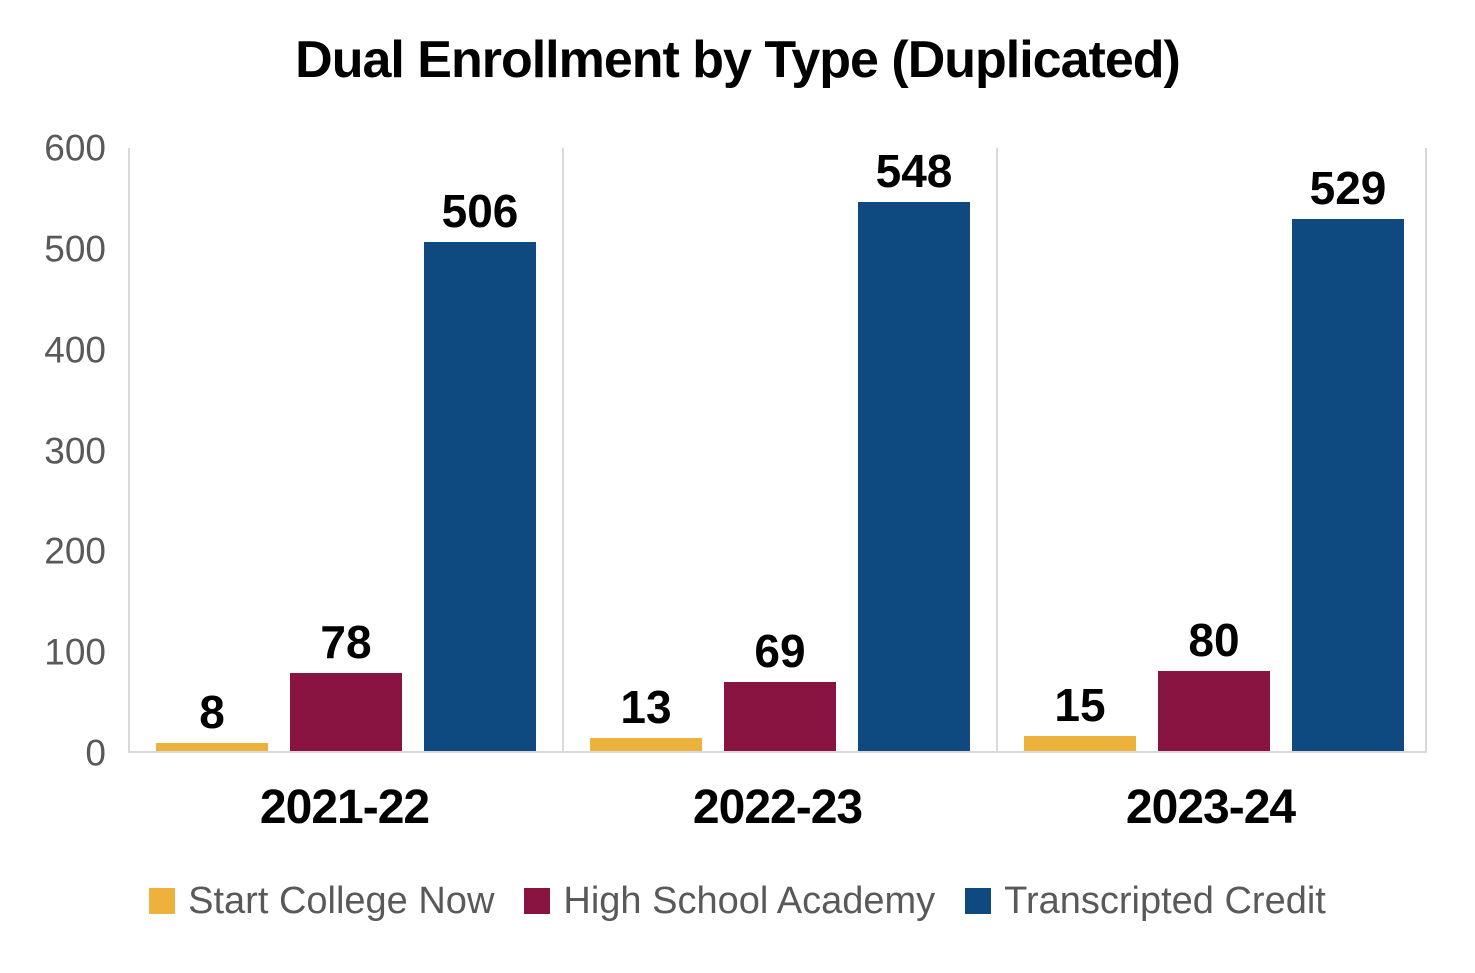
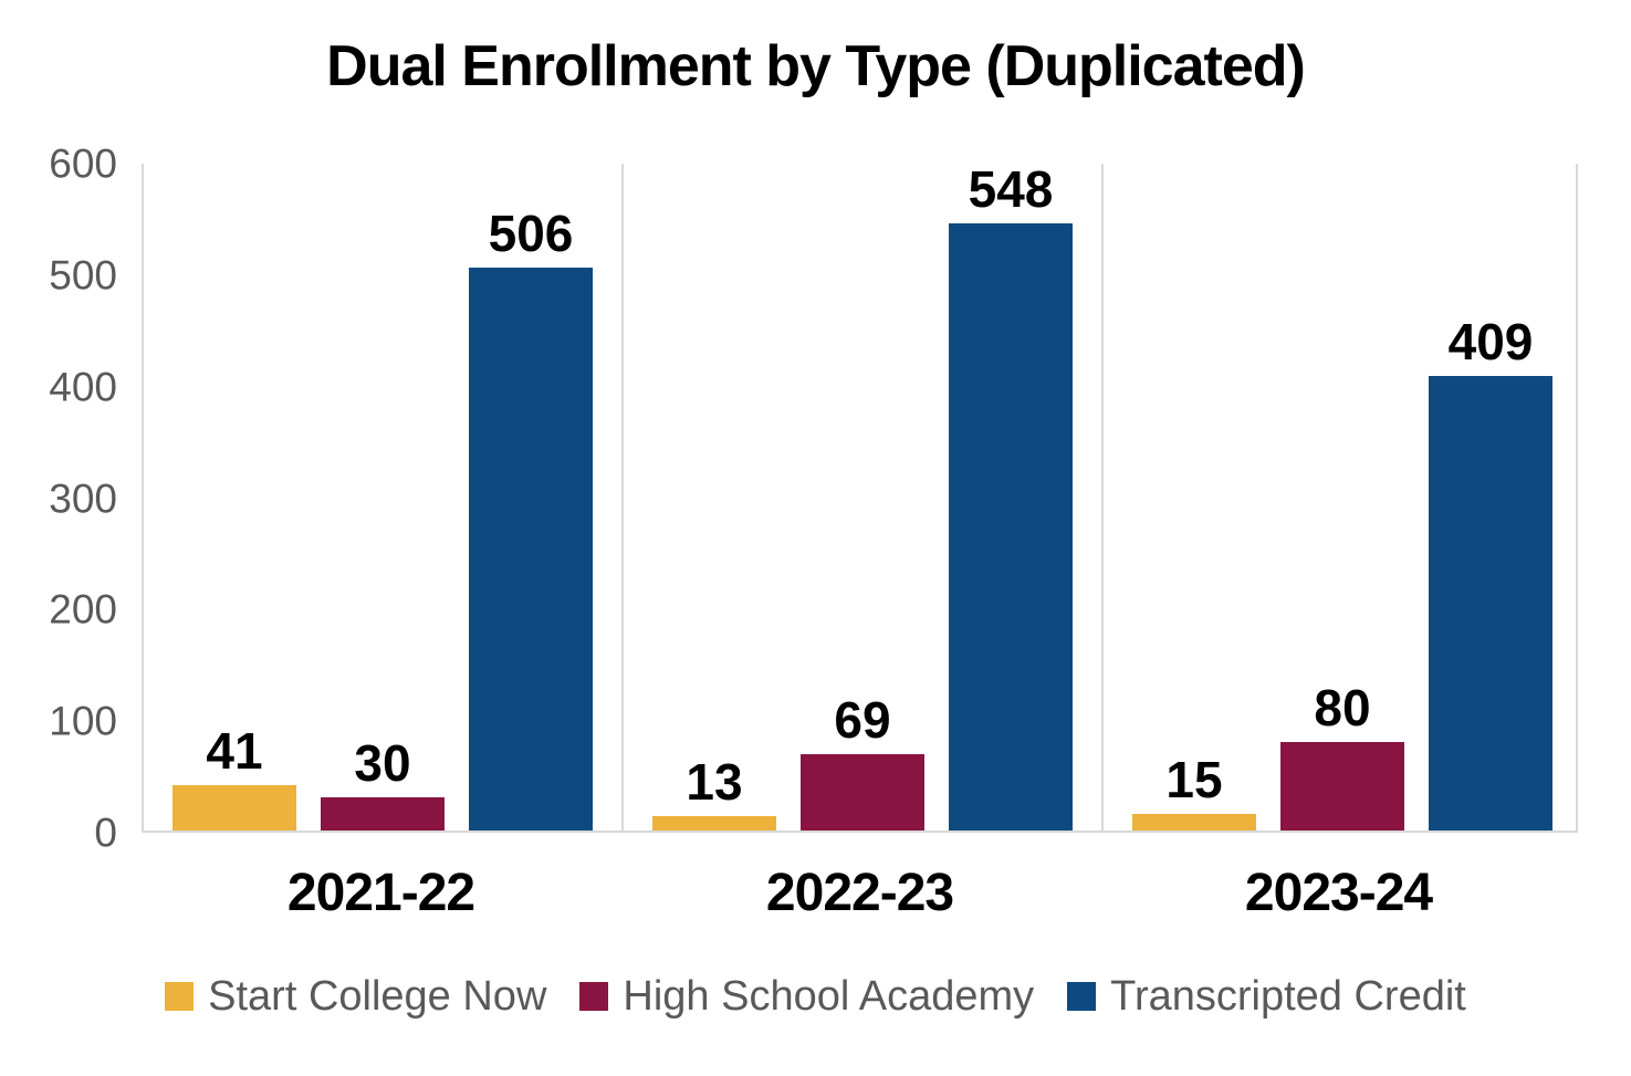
Start College Now/2021-22: 8 -> 41
High School Academy/2021-22: 78 -> 30
Transcripted Credit/2023-24: 529 -> 409
